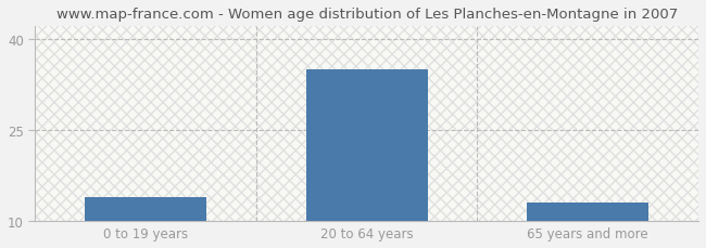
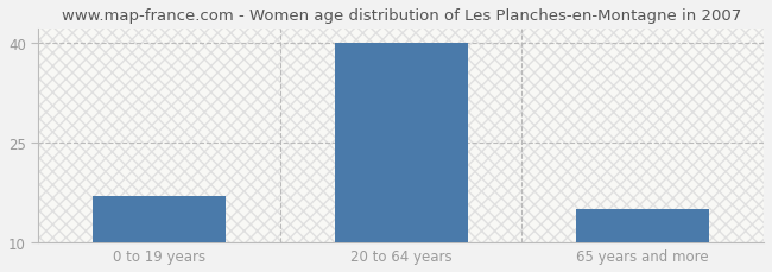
0 to 19 years: 14 -> 17
20 to 64 years: 35 -> 40
65 years and more: 13 -> 15
